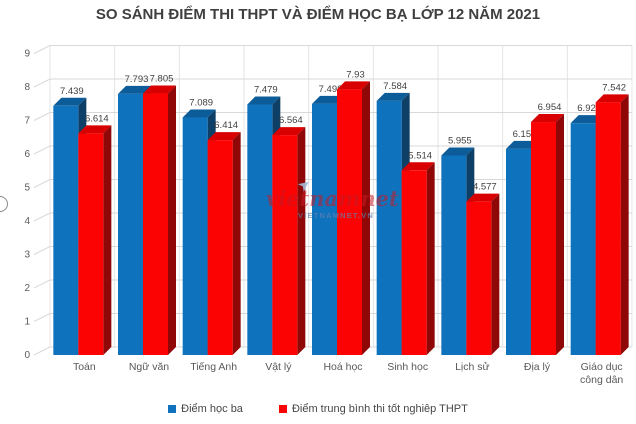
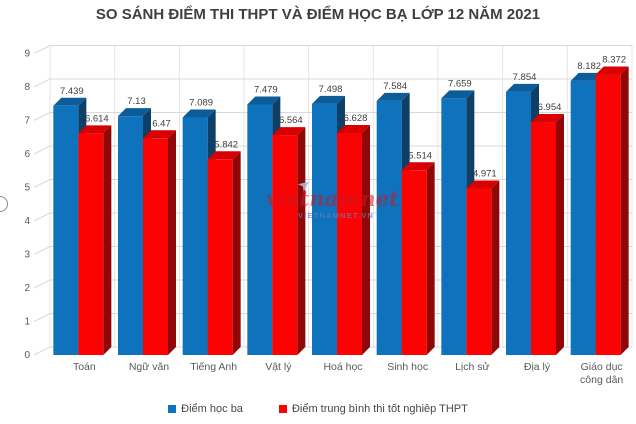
Điểm học ba/Ngữ văn: 7.793 -> 7.13
Điểm trung bình thi tốt nghiêp THPT/Ngữ văn: 7.805 -> 6.47
Điểm trung bình thi tốt nghiêp THPT/Tiếng Anh: 6.414 -> 5.842
Điểm trung bình thi tốt nghiêp THPT/Hoá học: 7.93 -> 6.628
Điểm học ba/Lịch sử: 5.955 -> 7.659
Điểm trung bình thi tốt nghiêp THPT/Lịch sử: 4.577 -> 4.971
Điểm học ba/Địa lý: 6.153 -> 7.854
Điểm học ba/Giáo dục công dân: 6.921 -> 8.182
Điểm trung bình thi tốt nghiêp THPT/Giáo dục công dân: 7.542 -> 8.372
